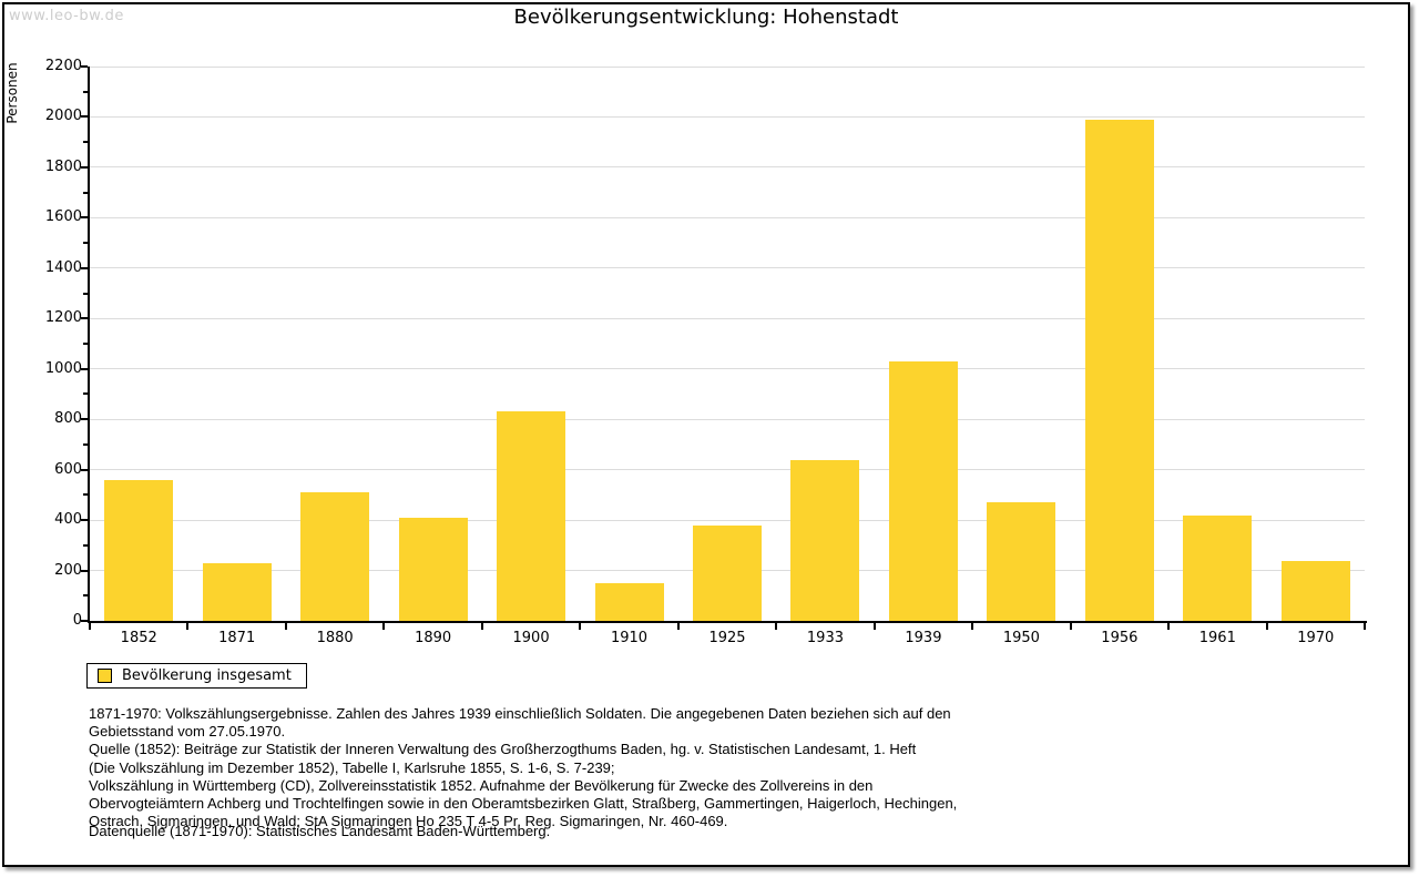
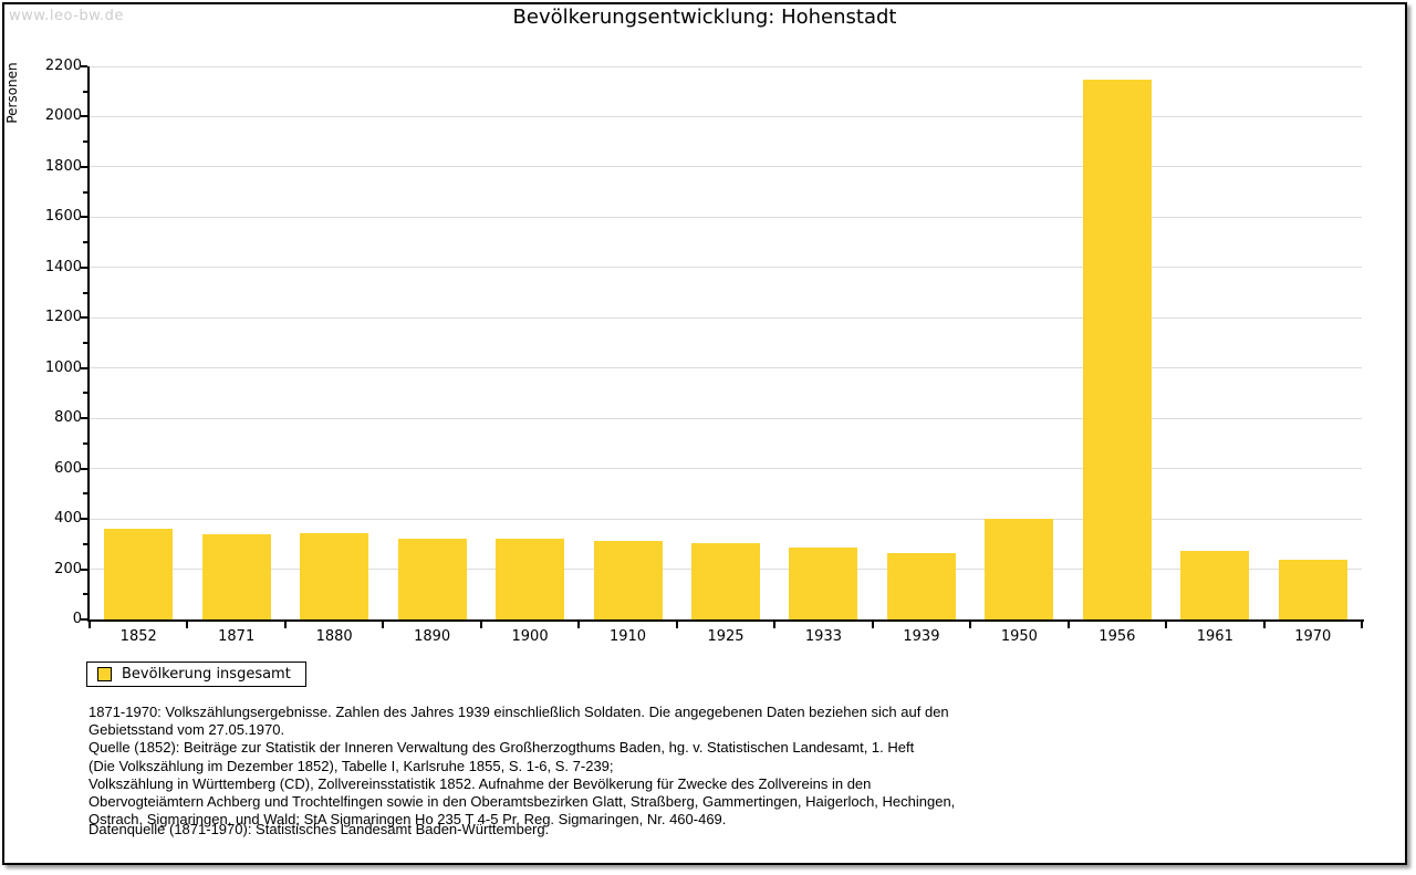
1852: 560 -> 360
1871: 230 -> 340
1880: 510 -> 340
1890: 410 -> 320
1900: 830 -> 320
1910: 150 -> 310
1925: 380 -> 300
1933: 640 -> 290
1939: 1030 -> 260
1950: 470 -> 400
1956: 1990 -> 2150
1961: 420 -> 270
